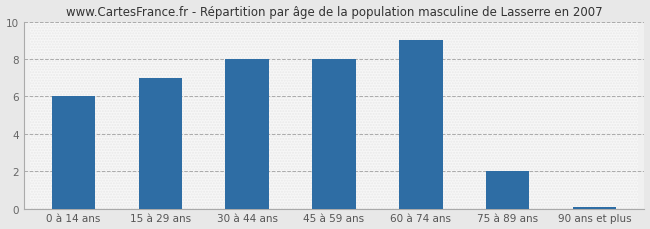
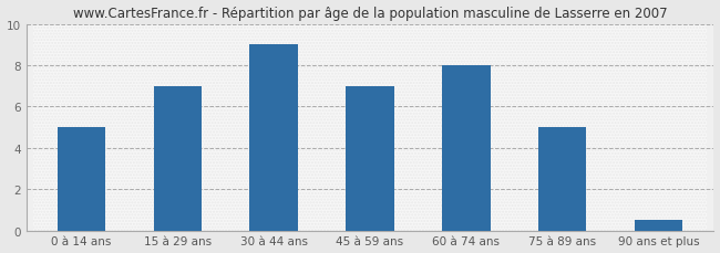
0 à 14 ans: 6.0 -> 5.0
30 à 44 ans: 8.0 -> 9.0
45 à 59 ans: 8.0 -> 7.0
60 à 74 ans: 9.0 -> 8.0
75 à 89 ans: 2.0 -> 5.0
90 ans et plus: 0.1 -> 0.5
